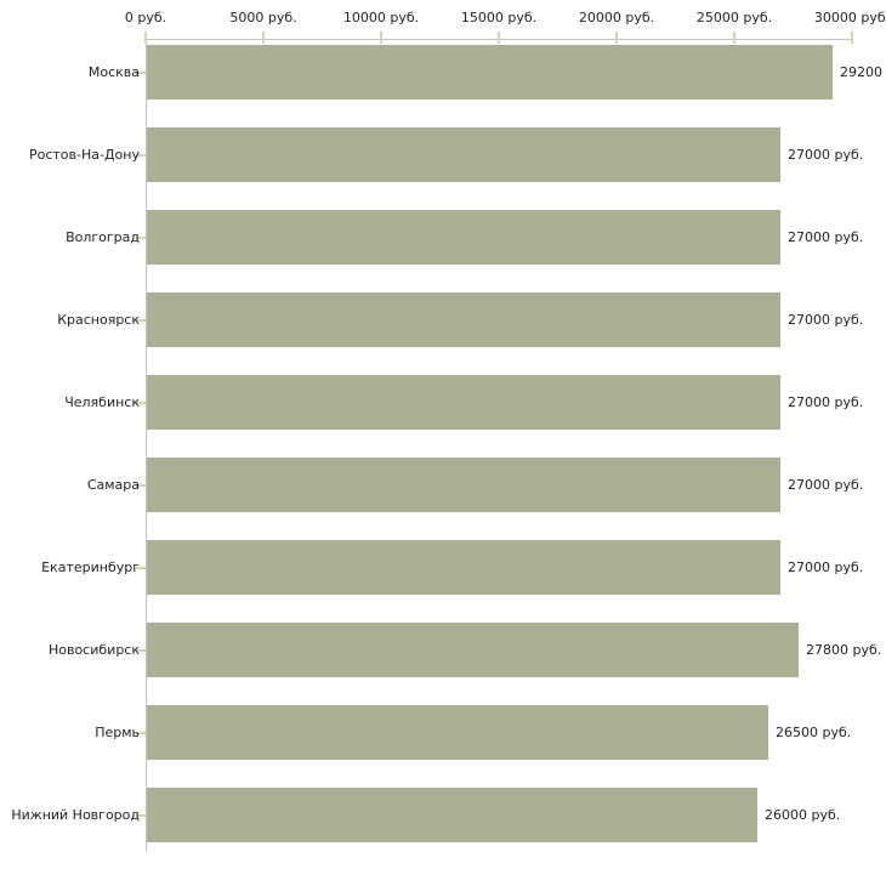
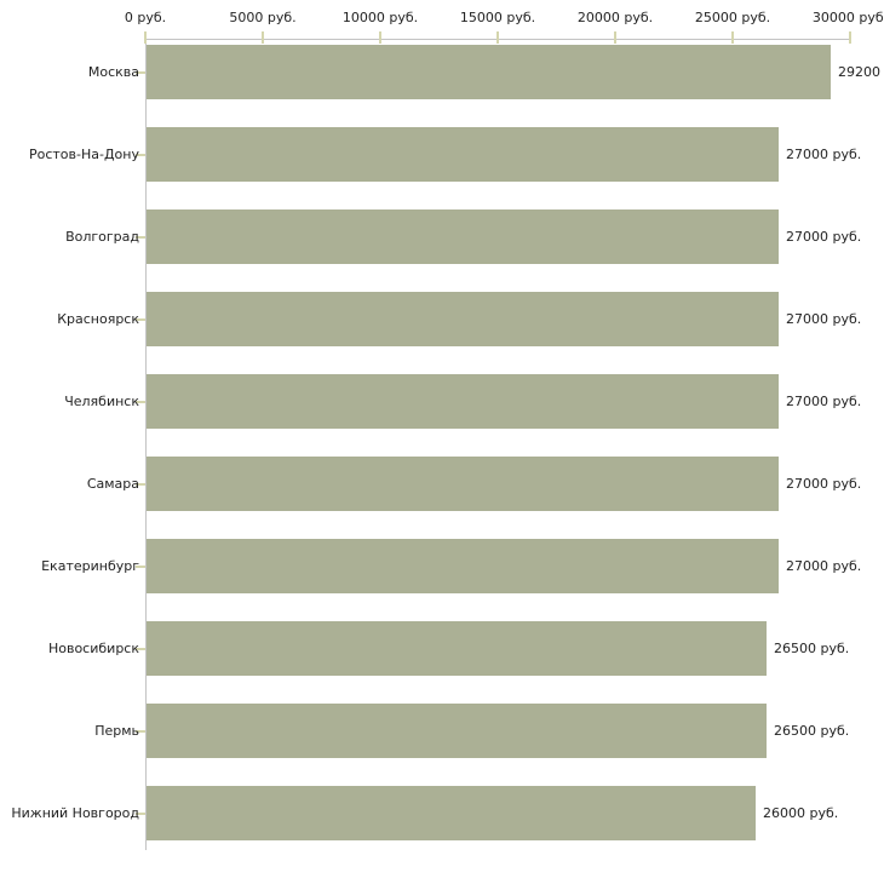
Новосибирск: 27800 -> 26500
